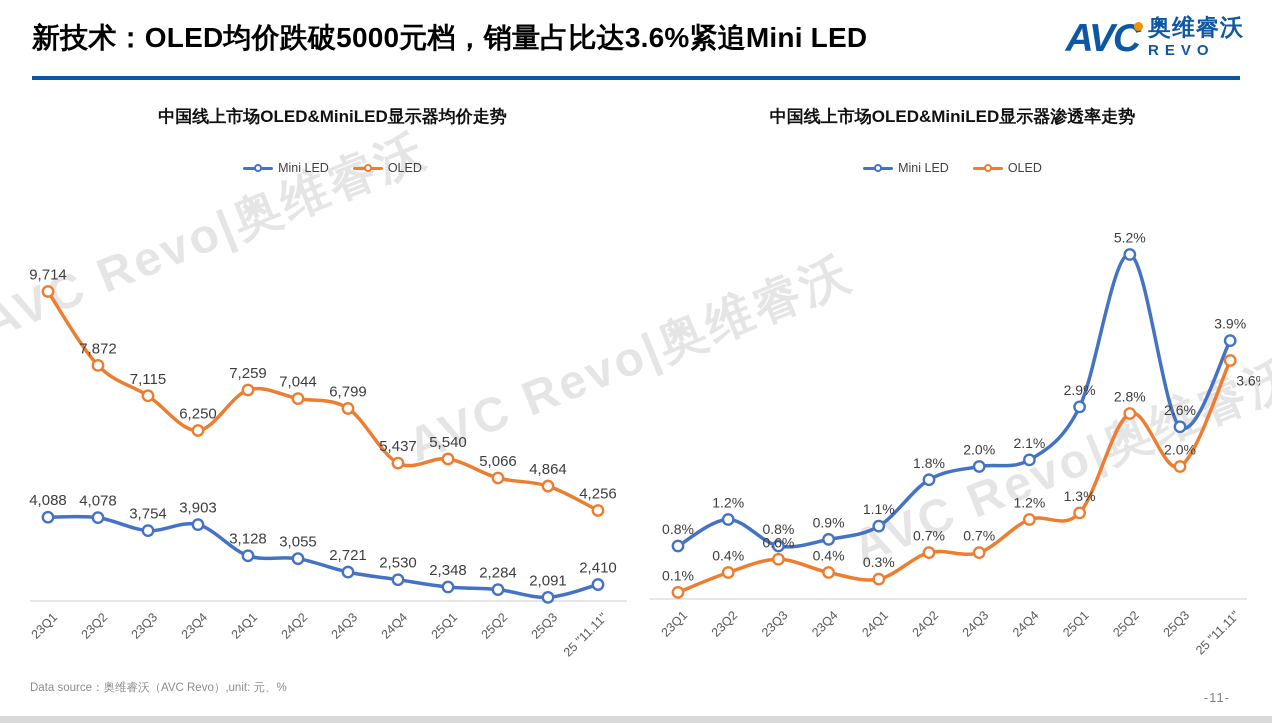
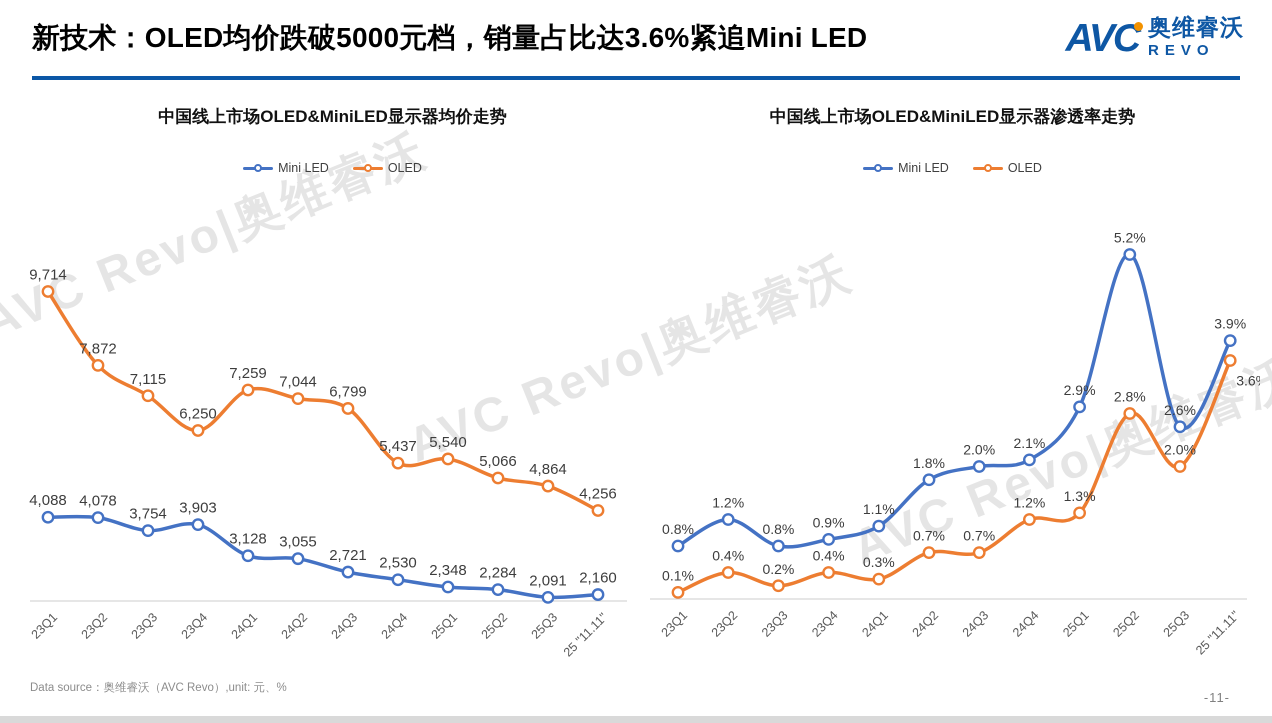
中国线上市场OLED&MiniLED显示器均价走势/Mini LED/25 "11.11": 2,410 -> 2,160
中国线上市场OLED&MiniLED显示器渗透率走势/OLED/23Q3: 0.6% -> 0.2%
